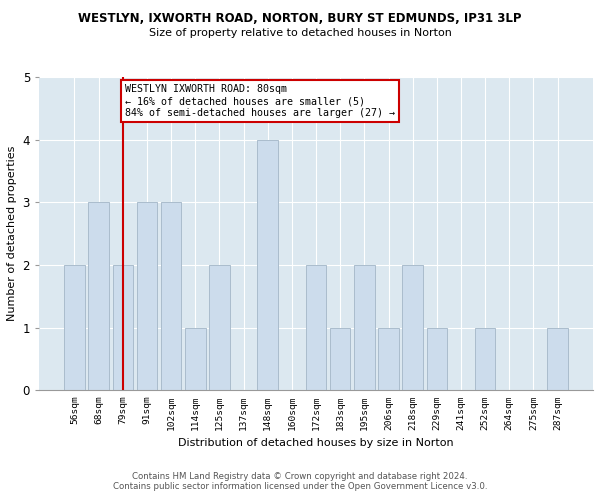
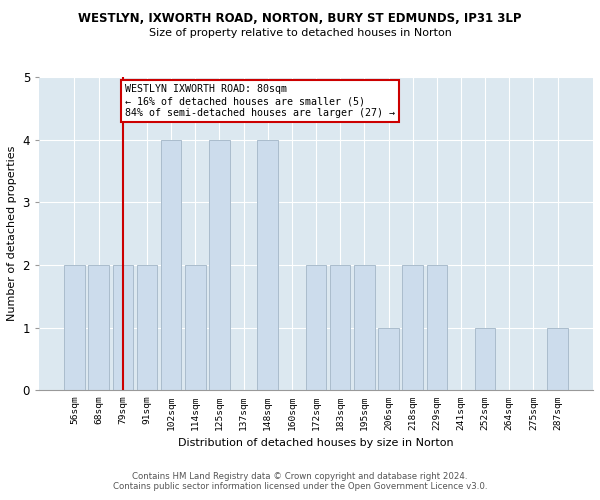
68sqm: 3 -> 2
91sqm: 3 -> 2
102sqm: 3 -> 4
114sqm: 1 -> 2
125sqm: 2 -> 4
183sqm: 1 -> 2
229sqm: 1 -> 2
